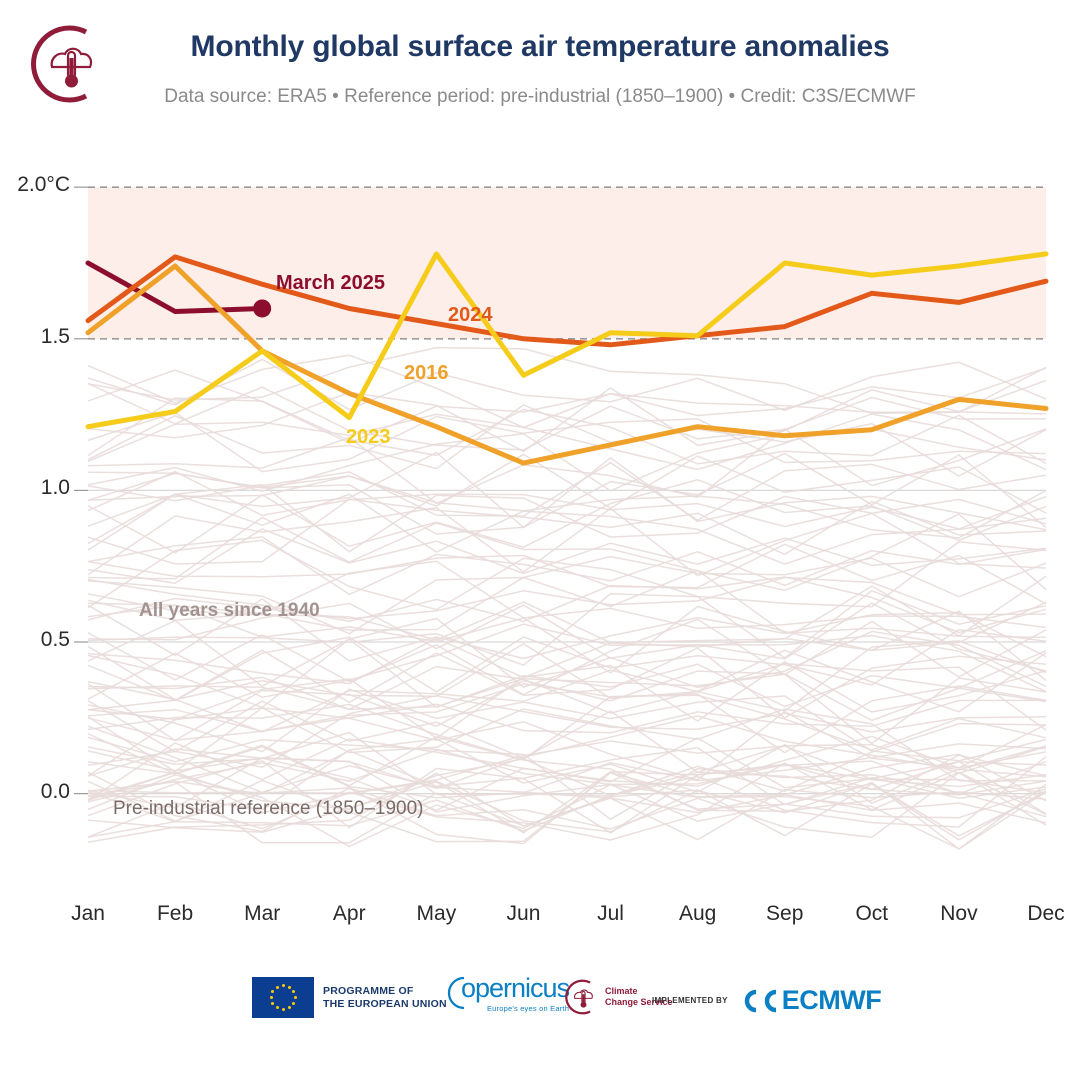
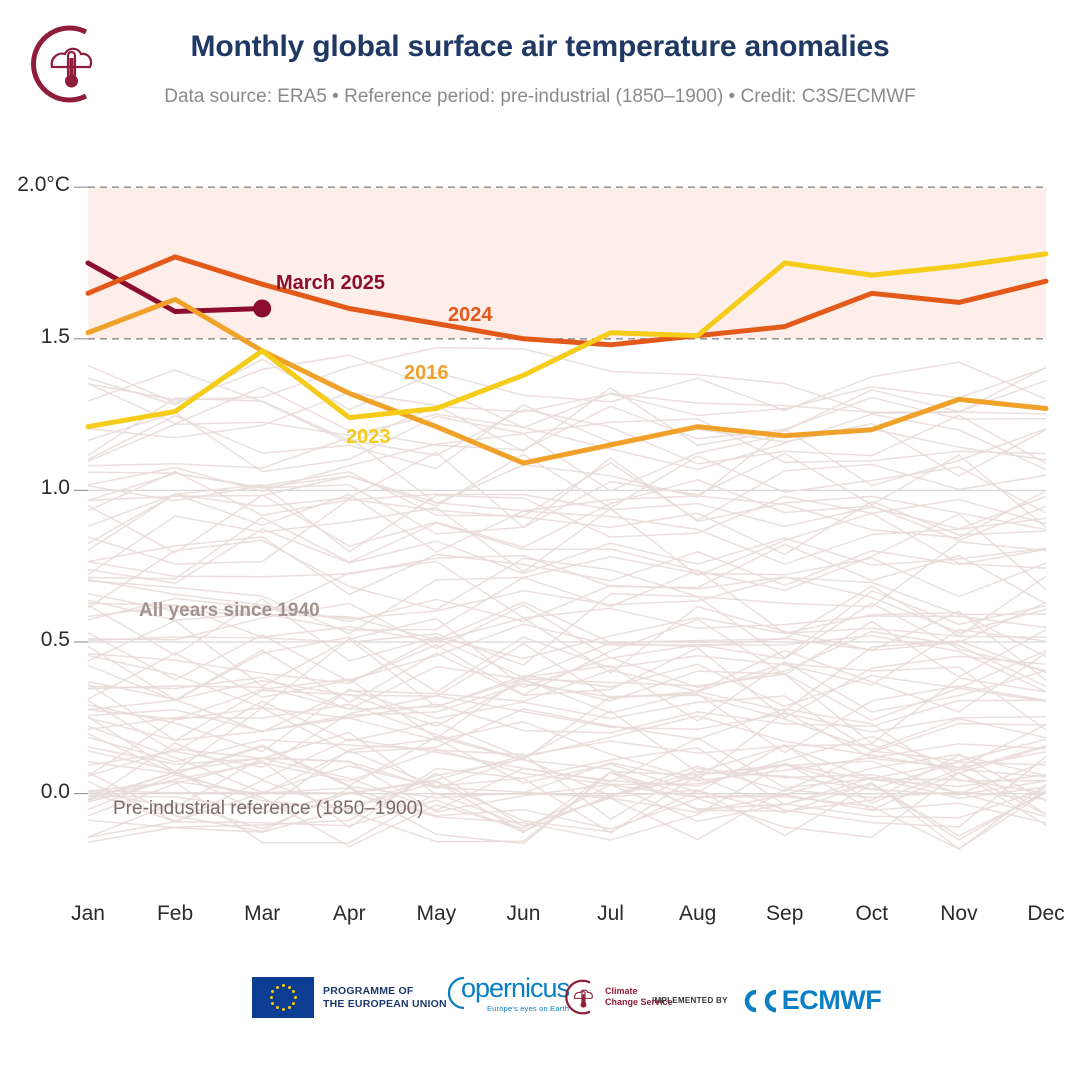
2024/Jan: 1.56 -> 1.65
2016/Feb: 1.74 -> 1.63
2023/May: 1.78 -> 1.27
